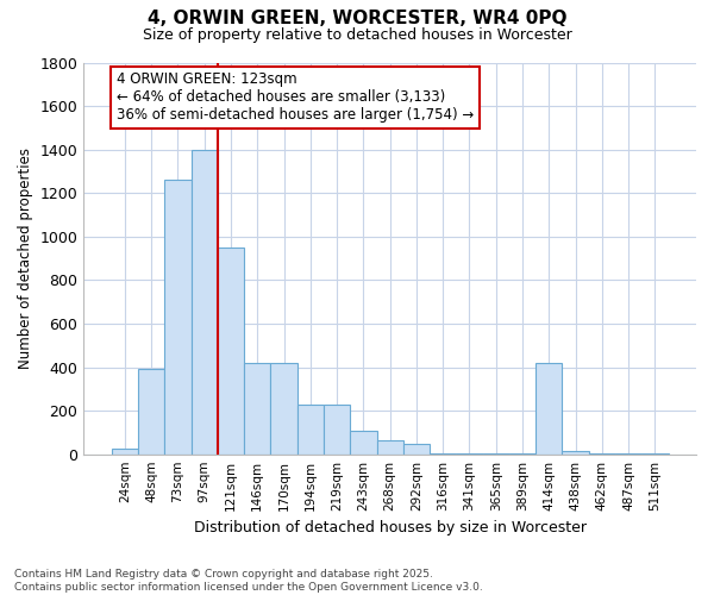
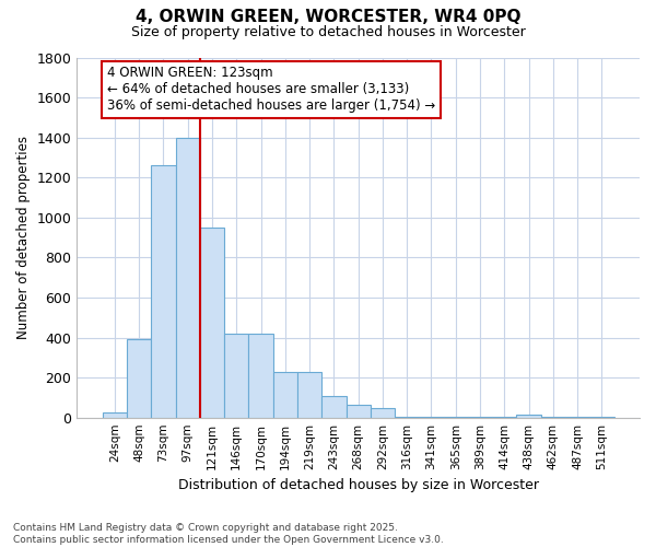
414sqm: 420 -> 0
